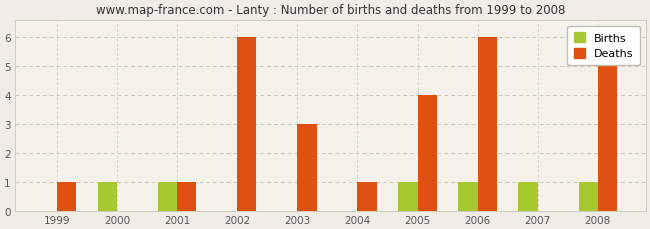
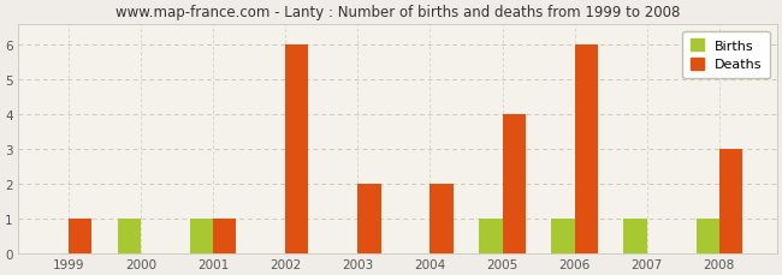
Deaths/2003: 3 -> 2
Deaths/2004: 1 -> 2
Deaths/2008: 5 -> 3
